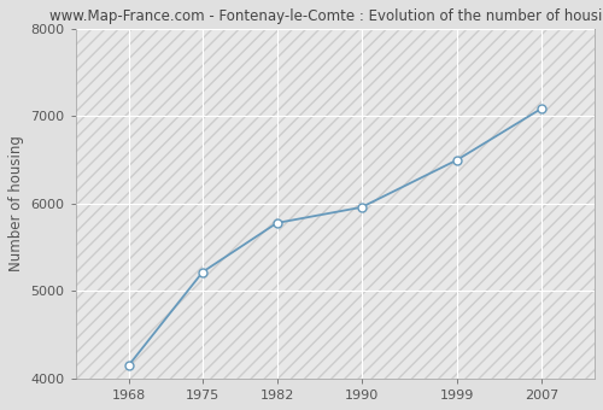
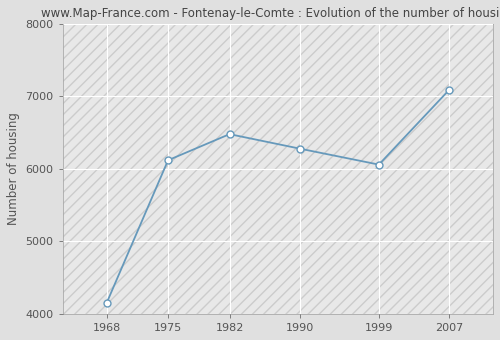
1975: 5220 -> 6120
1982: 5780 -> 6480
1990: 5960 -> 6280
1999: 6500 -> 6060
